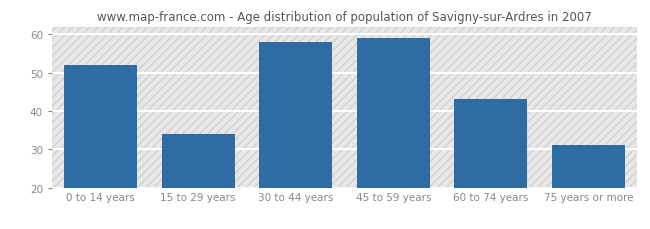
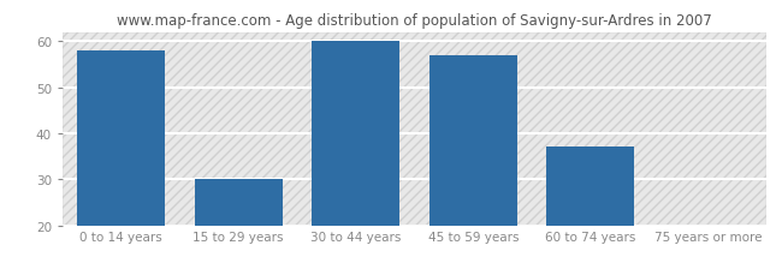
0 to 14 years: 52 -> 58
15 to 29 years: 34 -> 30
30 to 44 years: 58 -> 60
45 to 59 years: 59 -> 57
60 to 74 years: 43 -> 37
75 years or more: 31 -> 20
